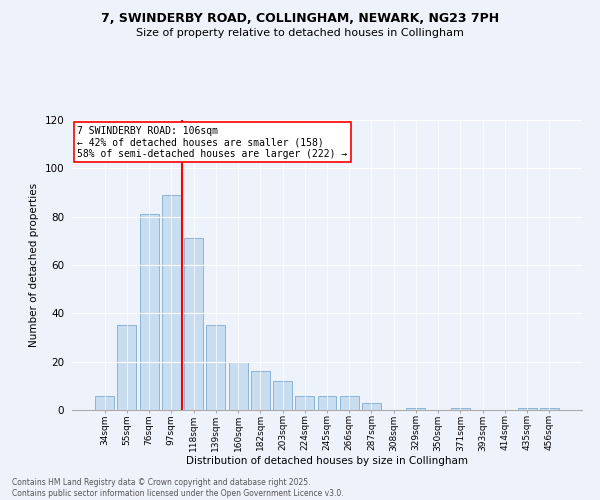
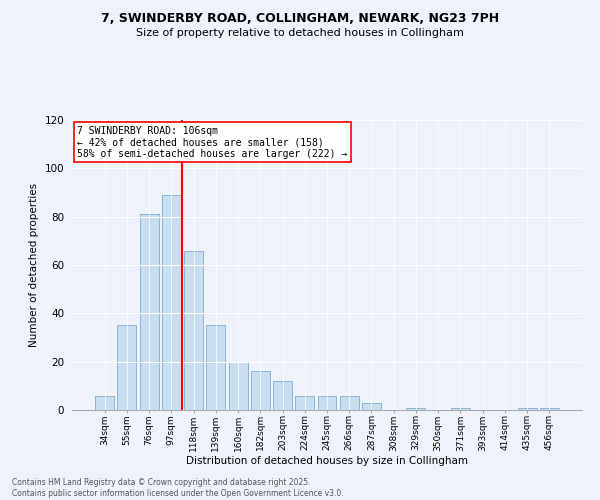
118sqm: 71 -> 66
